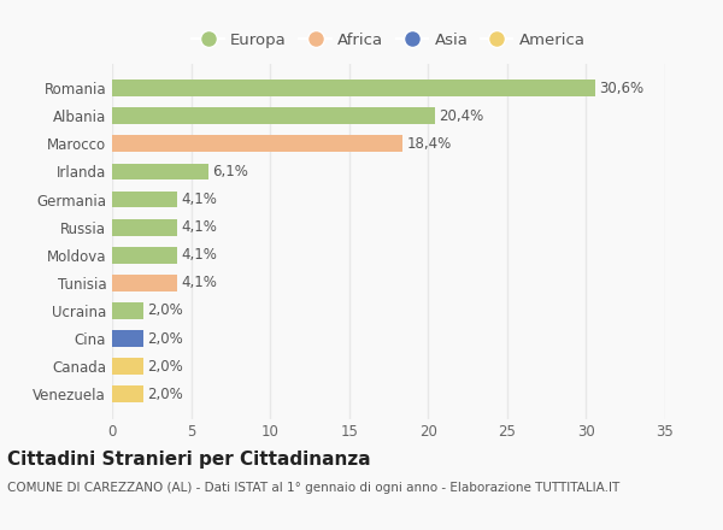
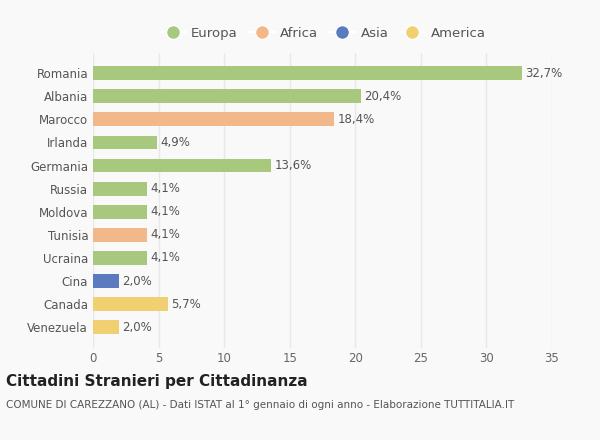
Romania: 30,6% -> 32,7%
Irlanda: 6,1% -> 4,9%
Germania: 4,1% -> 13,6%
Ucraina: 2,0% -> 4,1%
Canada: 2,0% -> 5,7%
